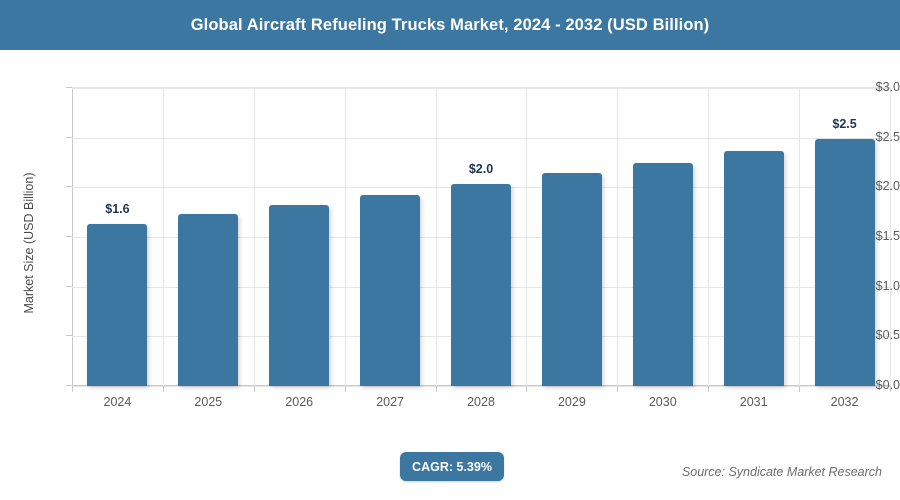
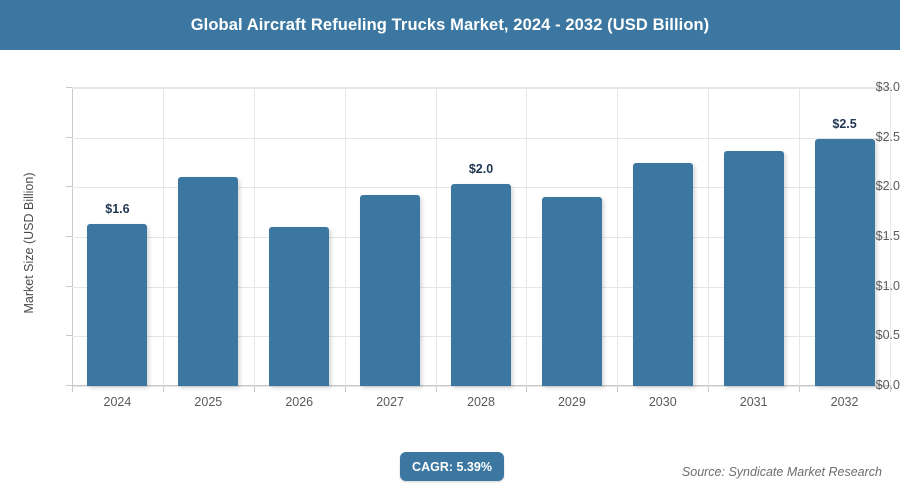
2025: $1.7 -> $2.1
2026: $1.8 -> $1.6
2029: $2.1 -> $1.9
